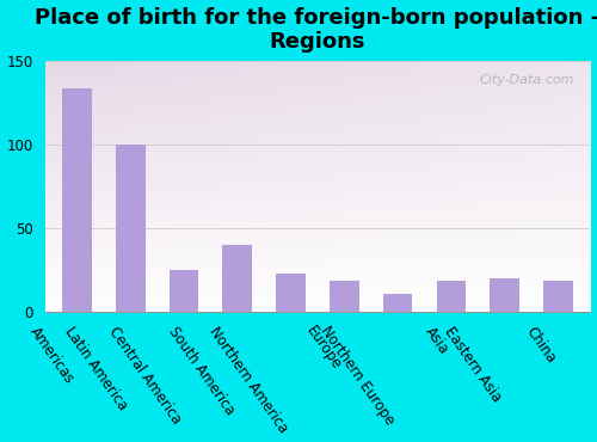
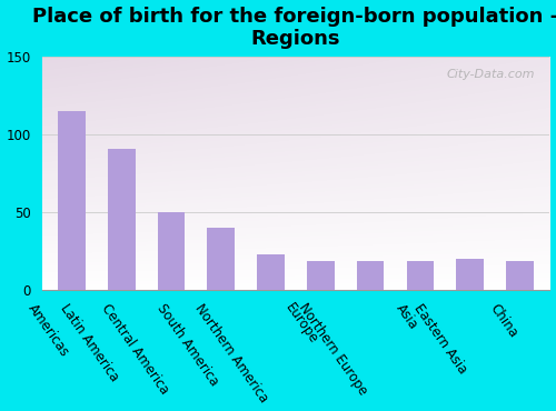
Americas: 134 -> 115
Latin America: 100 -> 91
Central America: 25 -> 50
Northern Europe: 11 -> 19
